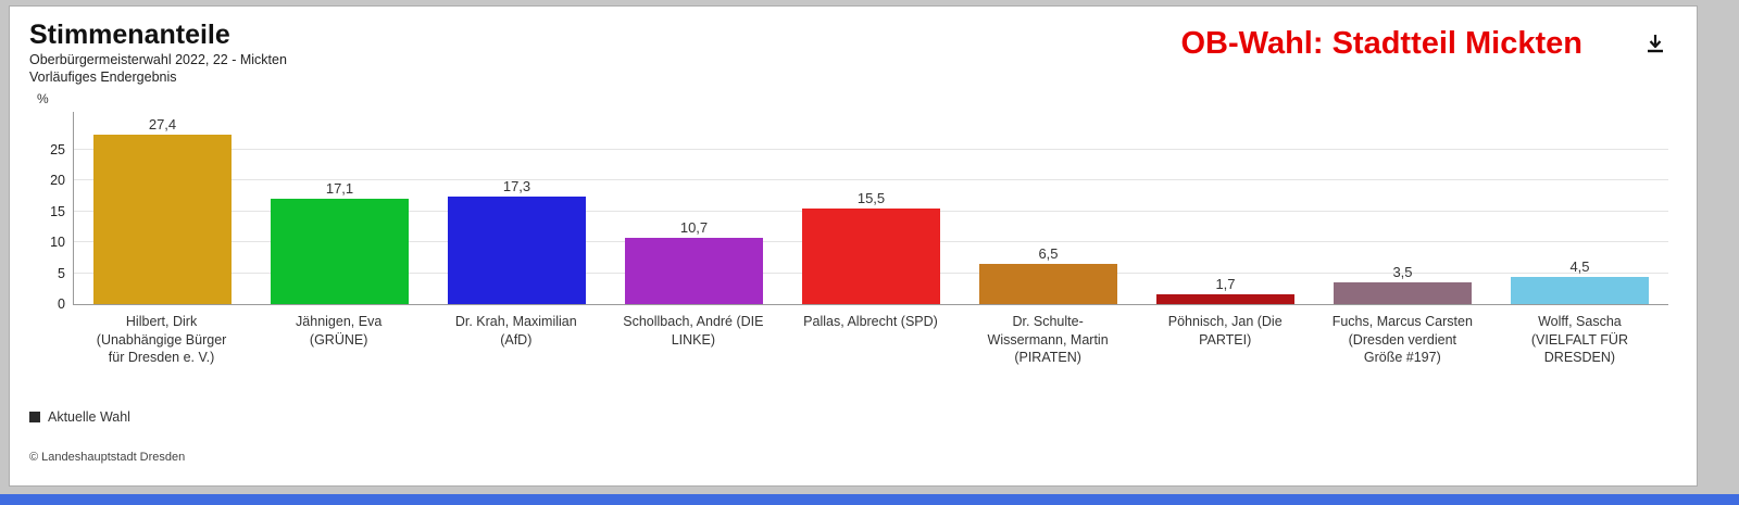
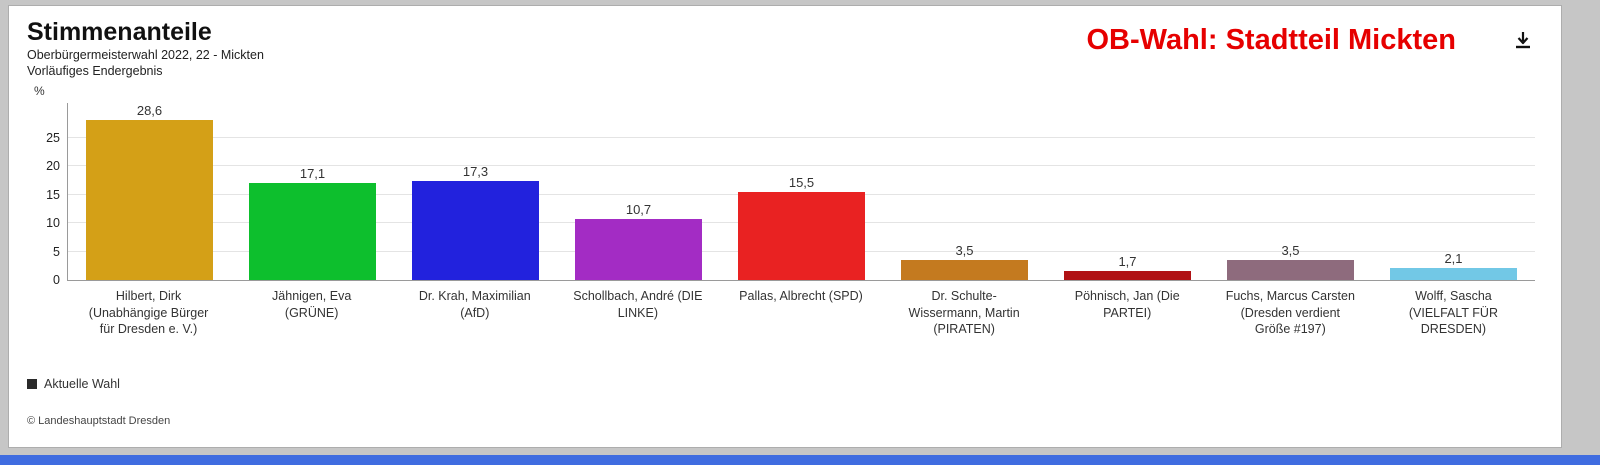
Hilbert, Dirk (Unabhängige Bürger für Dresden e. V.): 27,4 -> 28,6
Dr. Schulte-Wissermann, Martin (PIRATEN): 6,5 -> 3,5
Wolff, Sascha (VIELFALT FÜR DRESDEN): 4,5 -> 2,1
